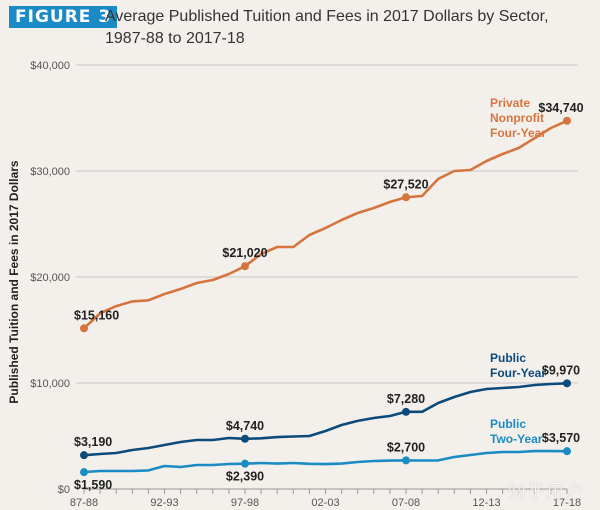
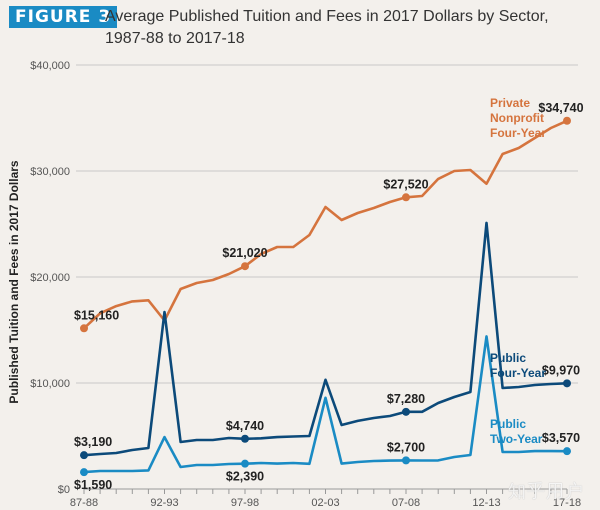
Private Nonprofit Four-Year/92-93: $18400 -> $15900
Public Four-Year/92-93: $4200 -> $16700
Public Two-Year/92-93: $2200 -> $4900
Private Nonprofit Four-Year/02-03: $24600 -> $26600
Public Four-Year/02-03: $5500 -> $10300
Public Two-Year/02-03: $2400 -> $8600
Private Nonprofit Four-Year/12-13: $30900 -> $28800
Public Four-Year/12-13: $9400 -> $25100
Public Two-Year/12-13: $3400 -> $14400
